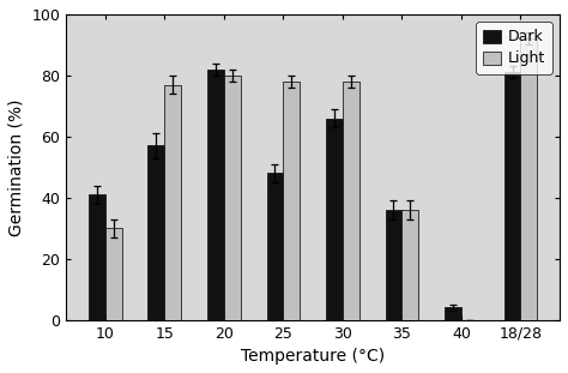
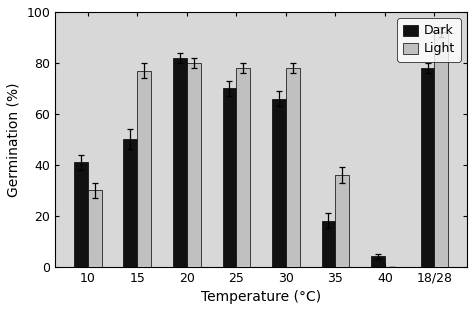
Dark/15: 57 -> 50
Dark/25: 48 -> 70
Dark/35: 36 -> 18
Dark/18/28: 81 -> 78
